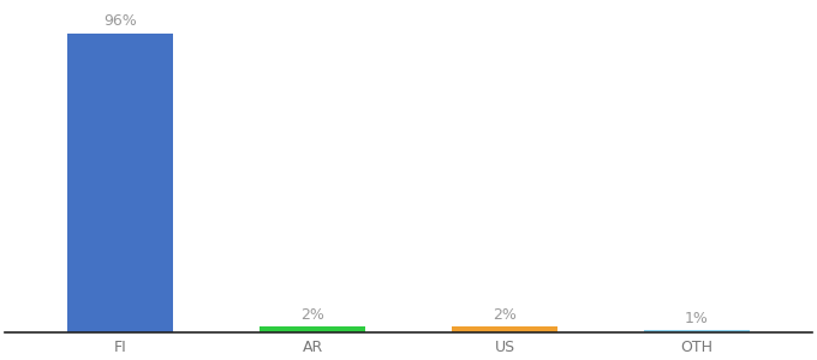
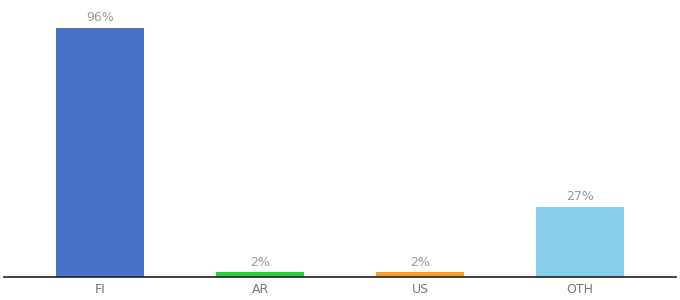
OTH: 1% -> 27%
